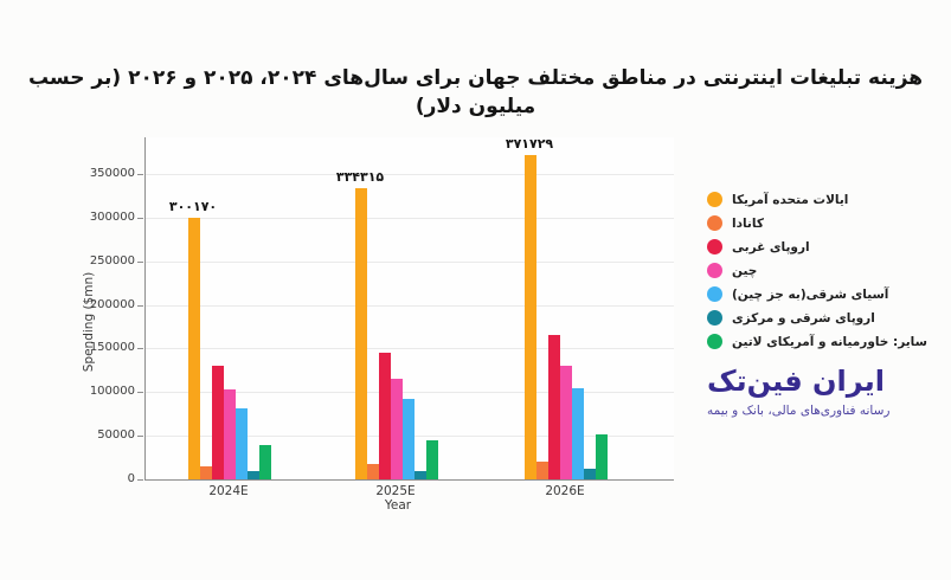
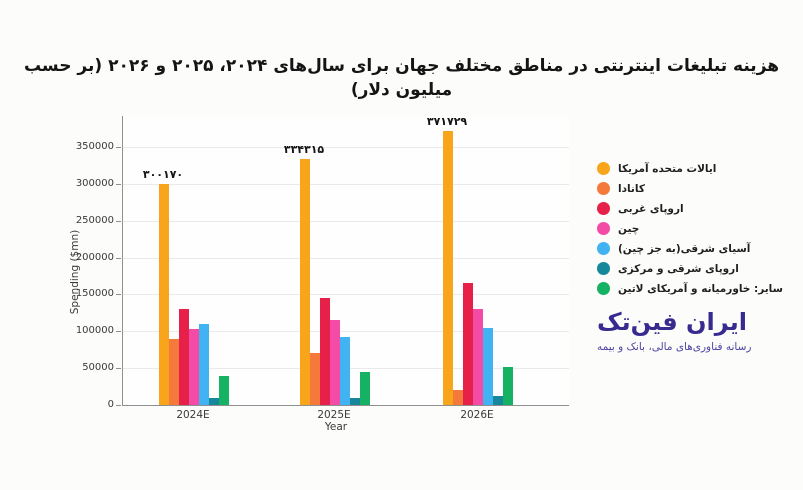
کانادا/2024E: 20000 -> 90000
آسیای شرقی(به جز چین)/2024E: 80000 -> 110000
کانادا/2025E: 20000 -> 70000
